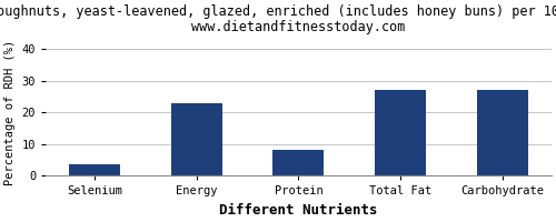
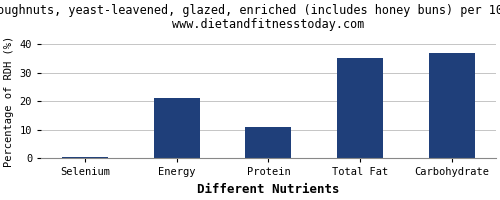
Selenium: 3.5 -> 0.3
Energy: 23.0 -> 21.0
Protein: 8.0 -> 11.0
Total Fat: 27.0 -> 35.0
Carbohydrate: 27.0 -> 37.0
